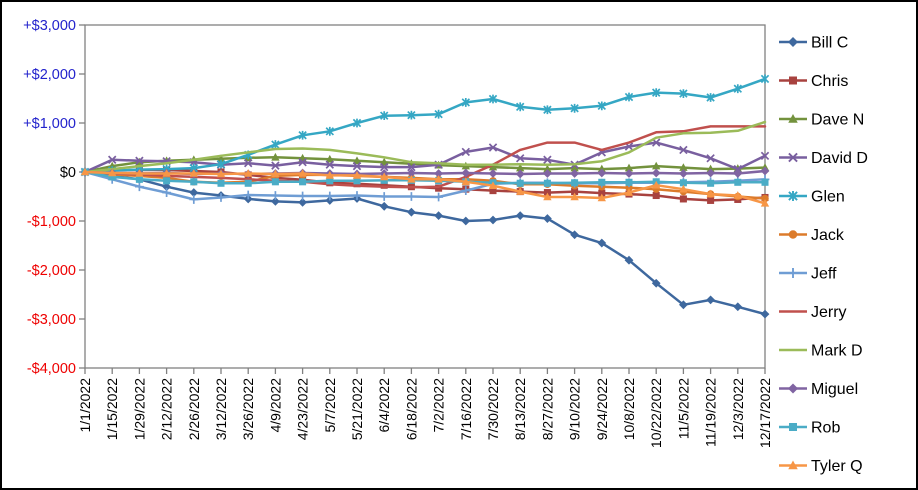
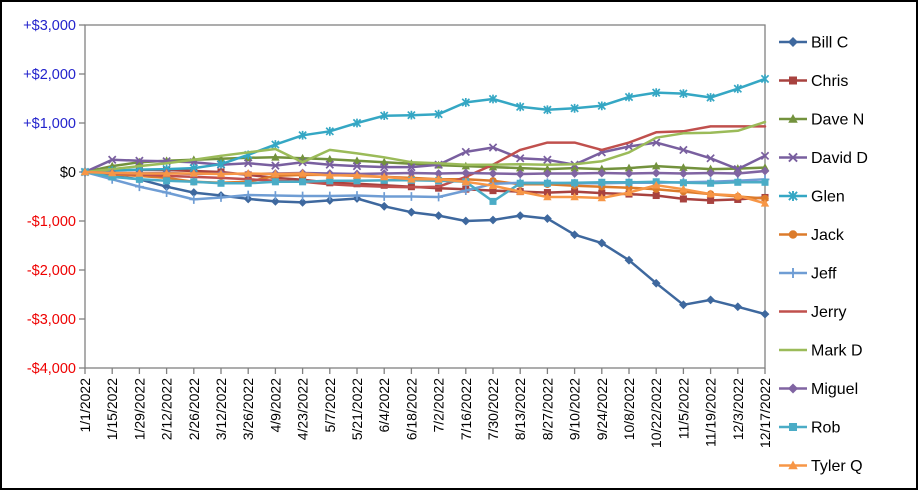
Mark D/4/23/2022: $500 -> $200
Rob/7/30/2022: -$200 -> -$600
